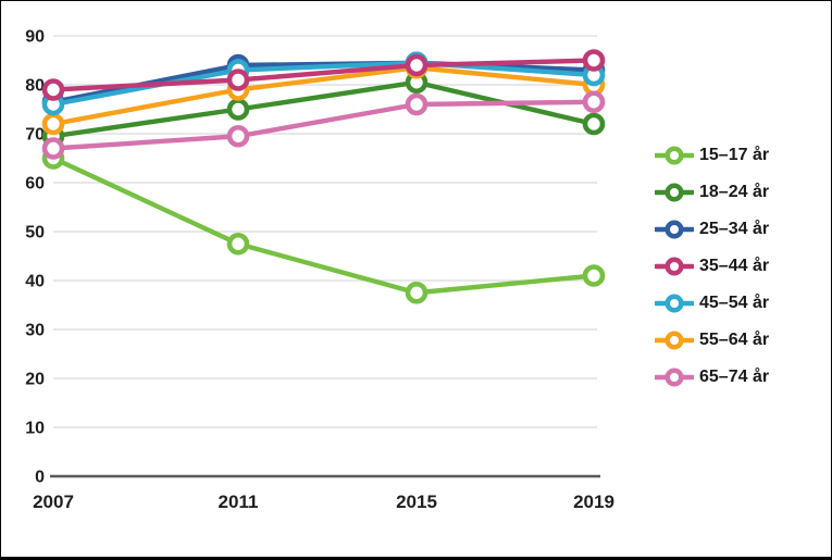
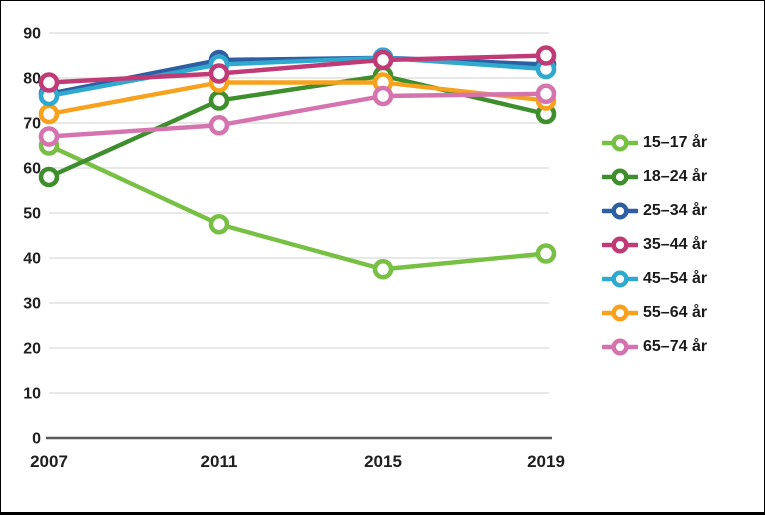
18–24 år/2007: 70 -> 58
55–64 år/2015: 84 -> 79
55–64 år/2019: 80 -> 75
